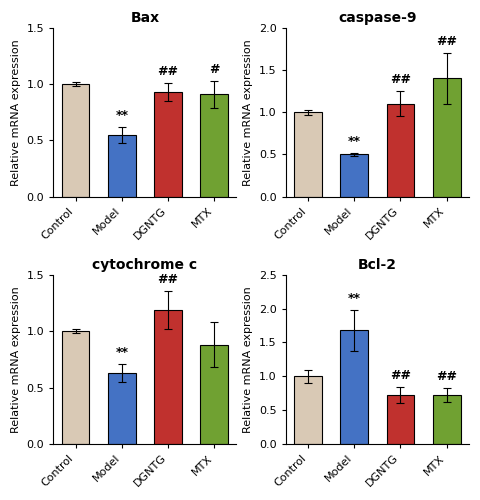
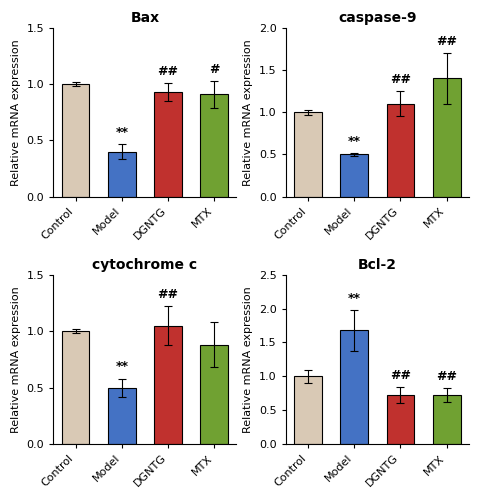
Bax/Model: 0.55 -> 0.40
cytochrome c/Model: 0.63 -> 0.50
cytochrome c/DGNTG: 1.19 -> 1.05
